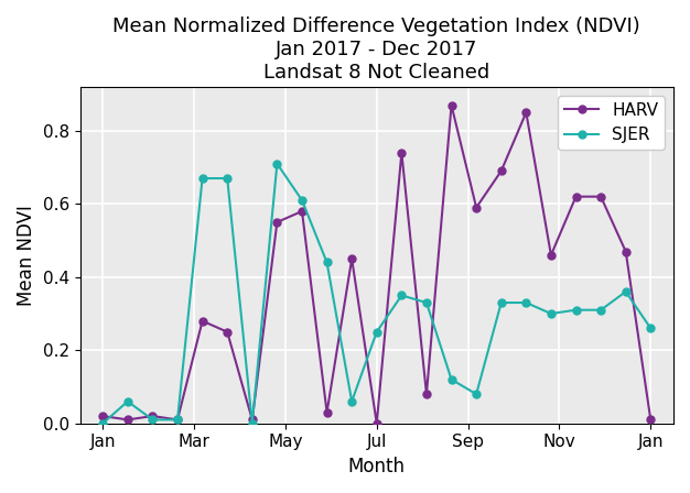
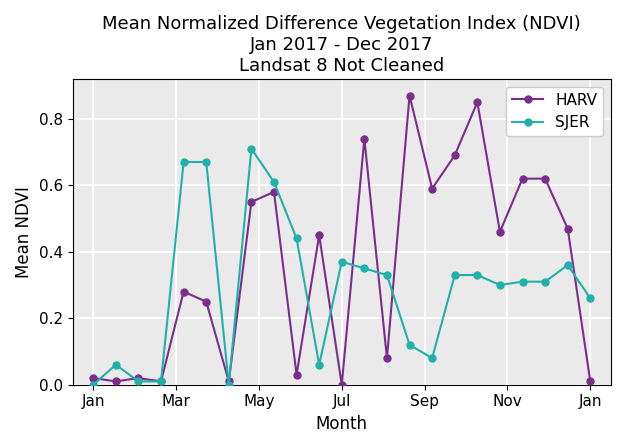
SJER/Jul: 0.25 -> 0.37
